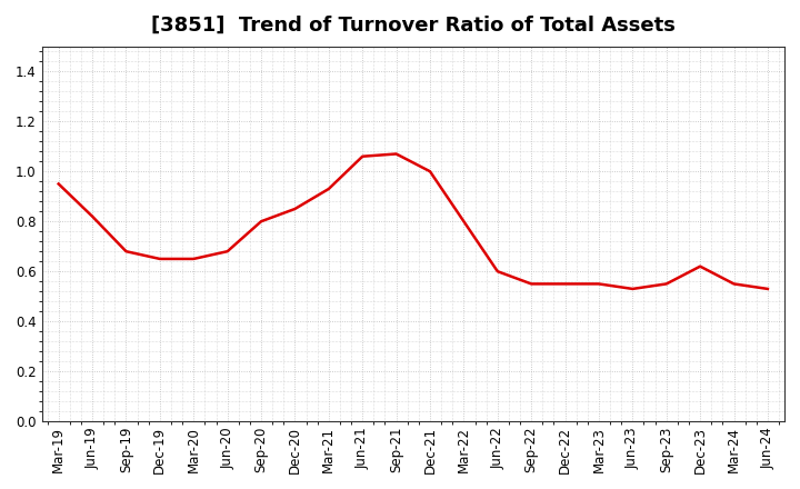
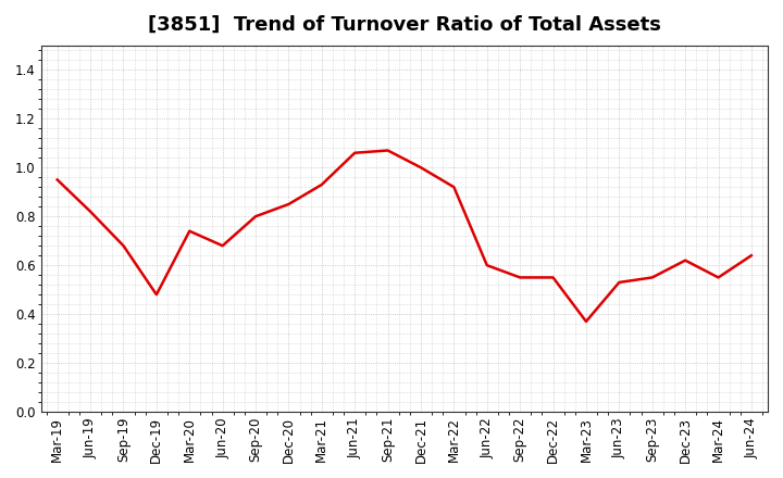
Dec-19: 0.65 -> 0.48
Mar-20: 0.65 -> 0.74
Mar-22: 0.80 -> 0.92
Mar-23: 0.55 -> 0.37
Jun-24: 0.53 -> 0.64
